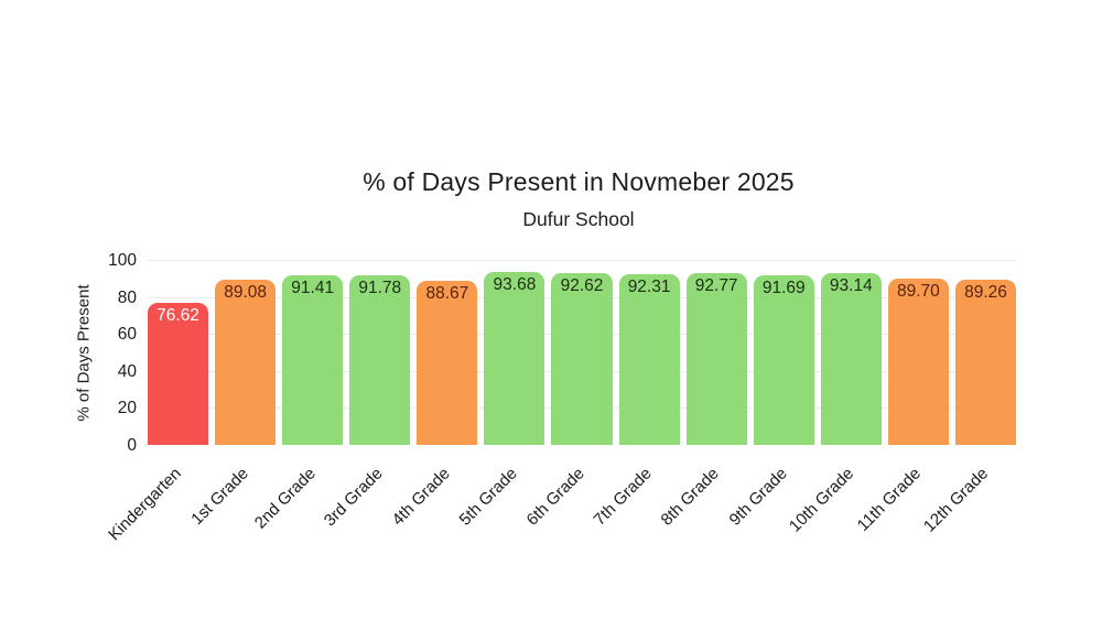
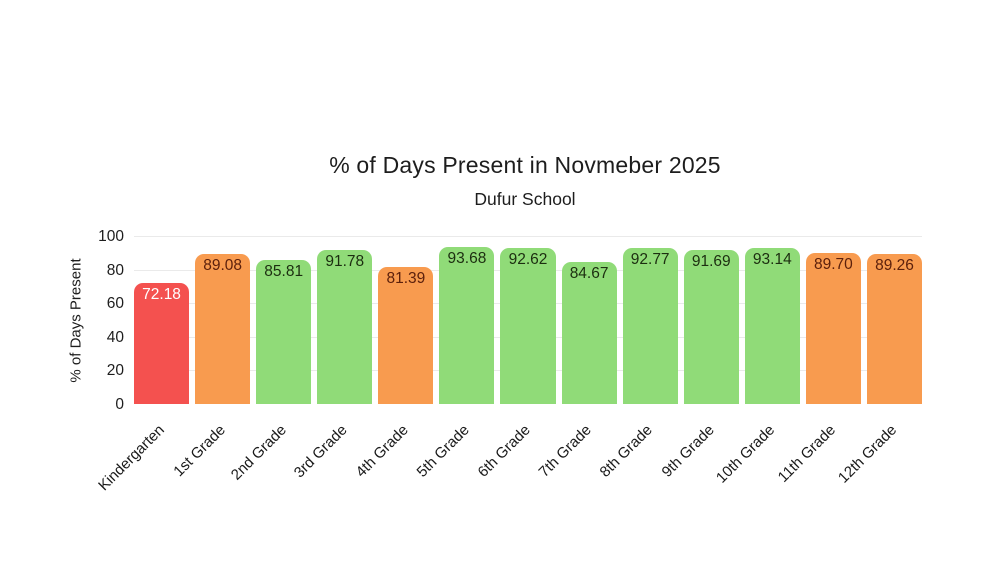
Kindergarten: 76.62 -> 72.18
2nd Grade: 91.41 -> 85.81
4th Grade: 88.67 -> 81.39
7th Grade: 92.31 -> 84.67
